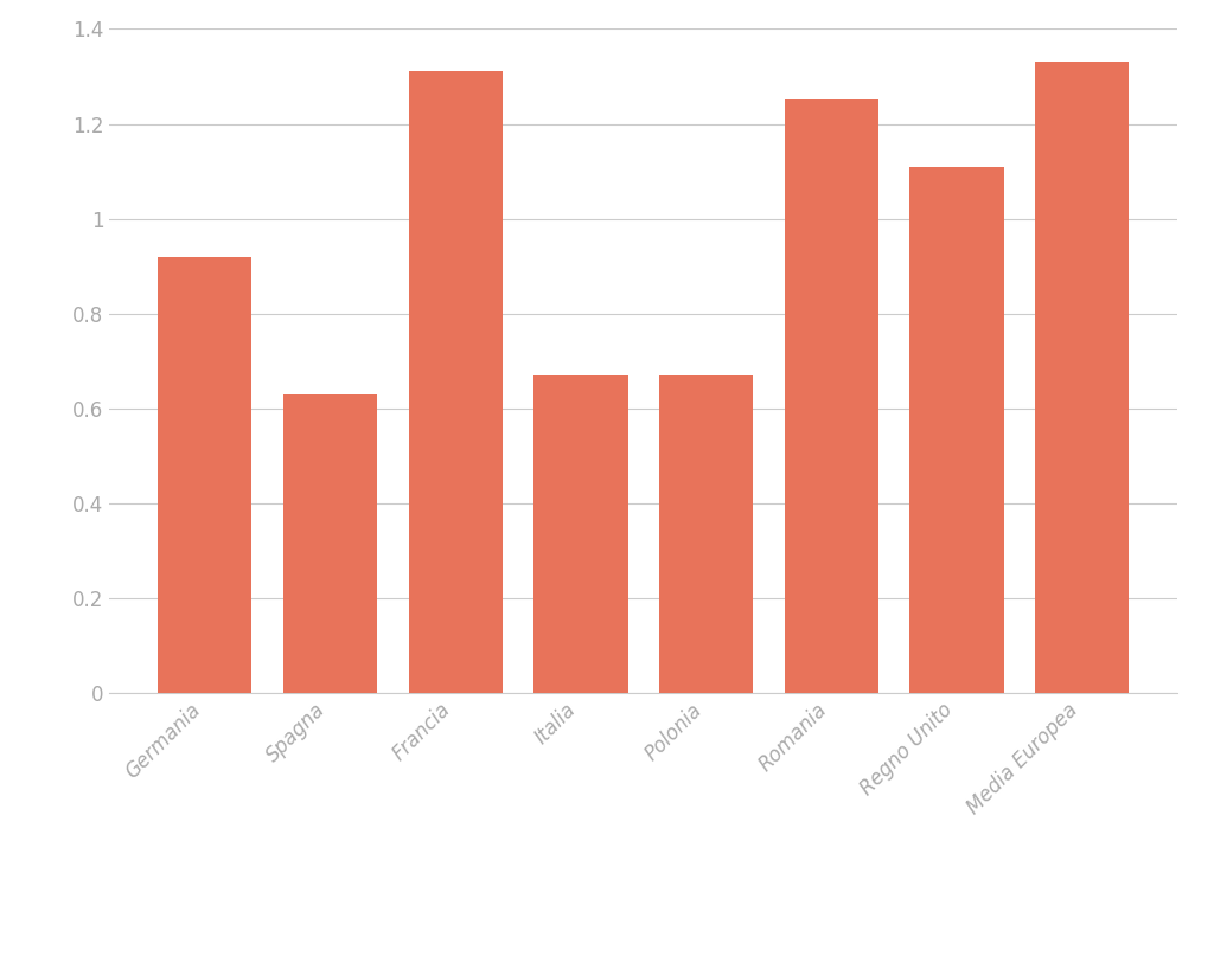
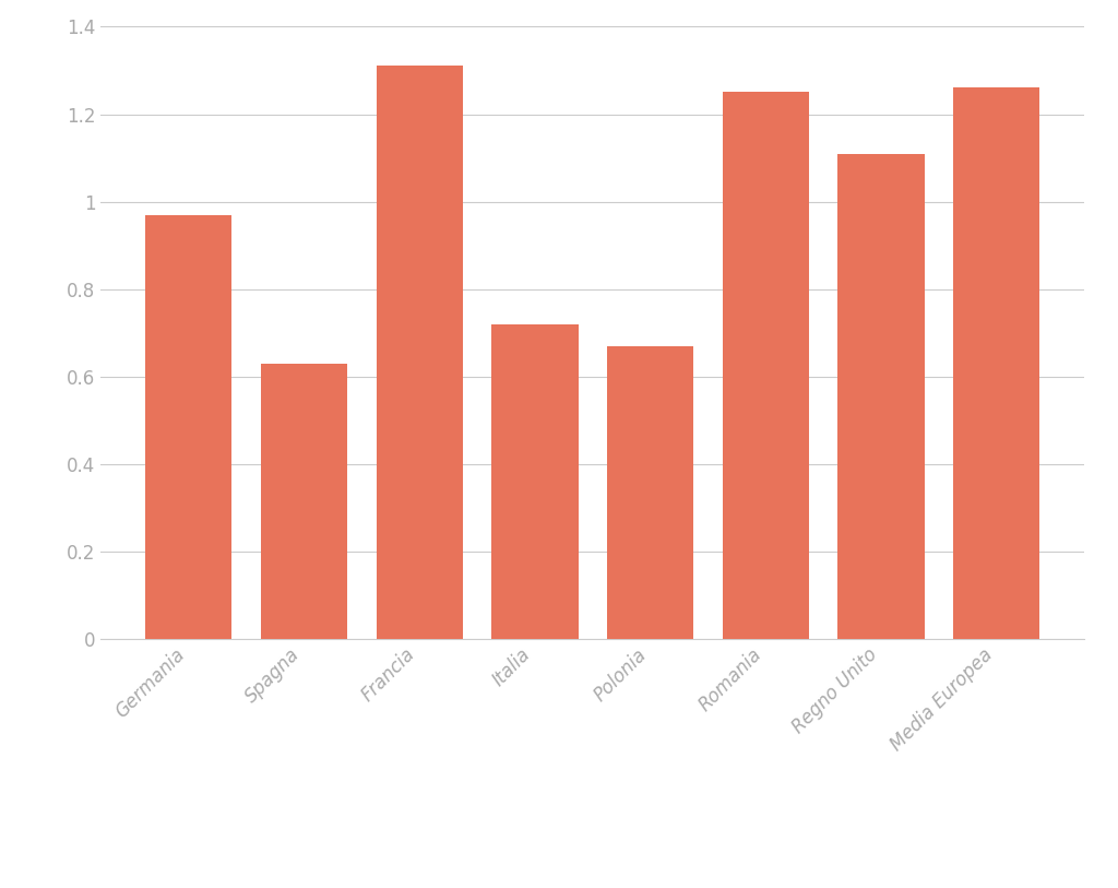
Germania: 0.92 -> 0.97
Italia: 0.67 -> 0.72
Media Europea: 1.33 -> 1.26
